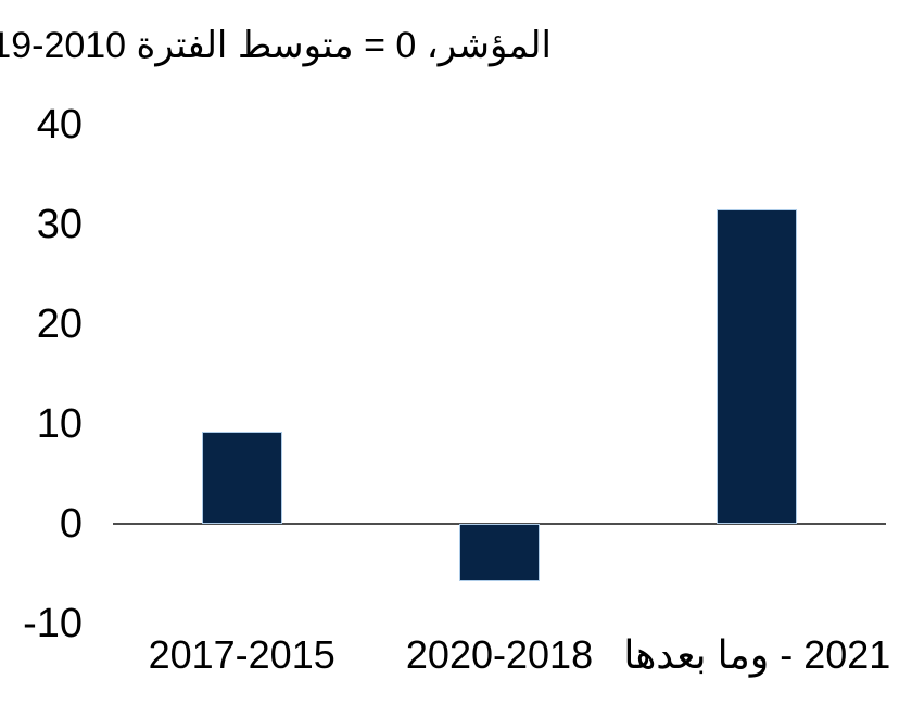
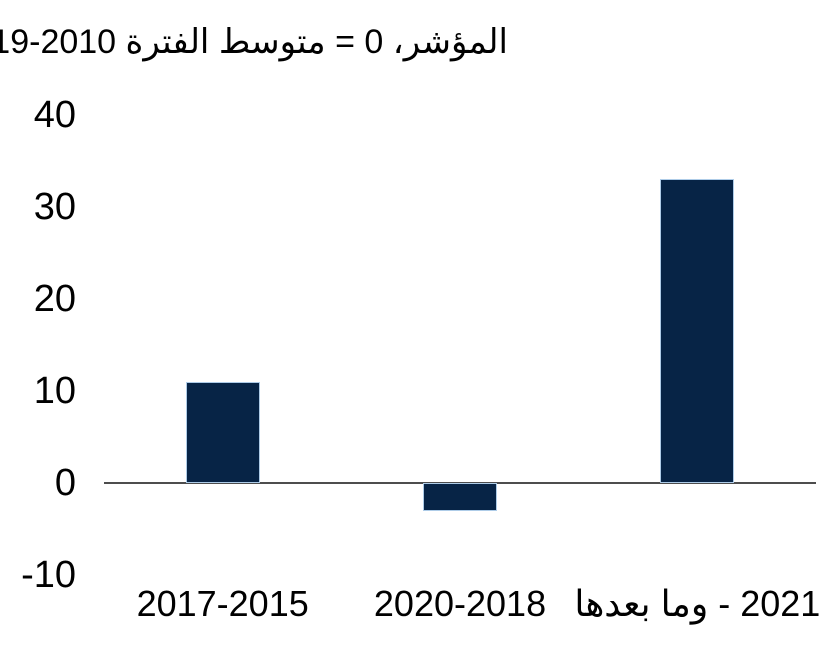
2015‏-‏2017: 9 -> 11
2018‏-‏2020: -6 -> -3
2021 - وما بعدها: 32 -> 33
